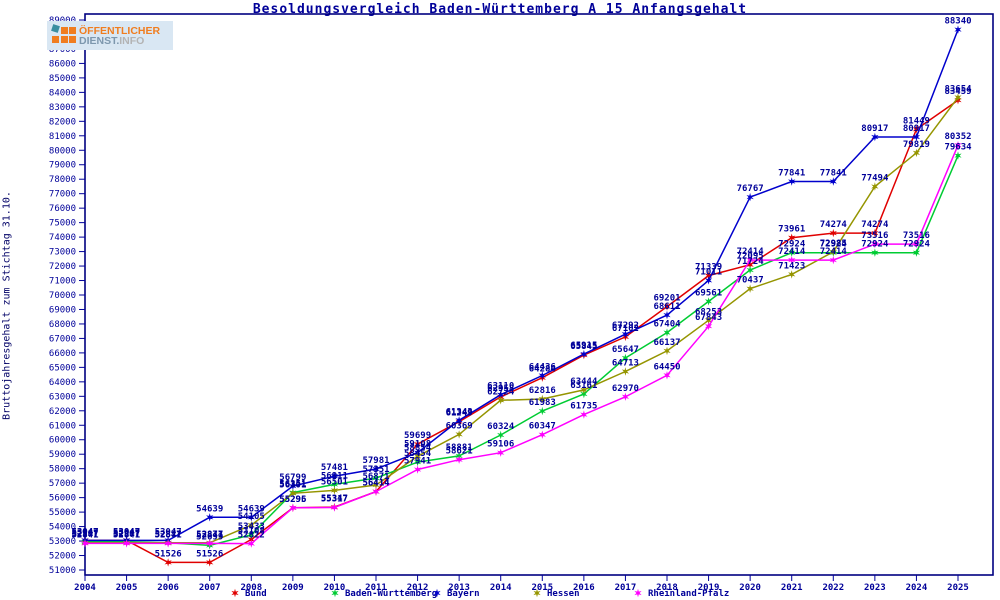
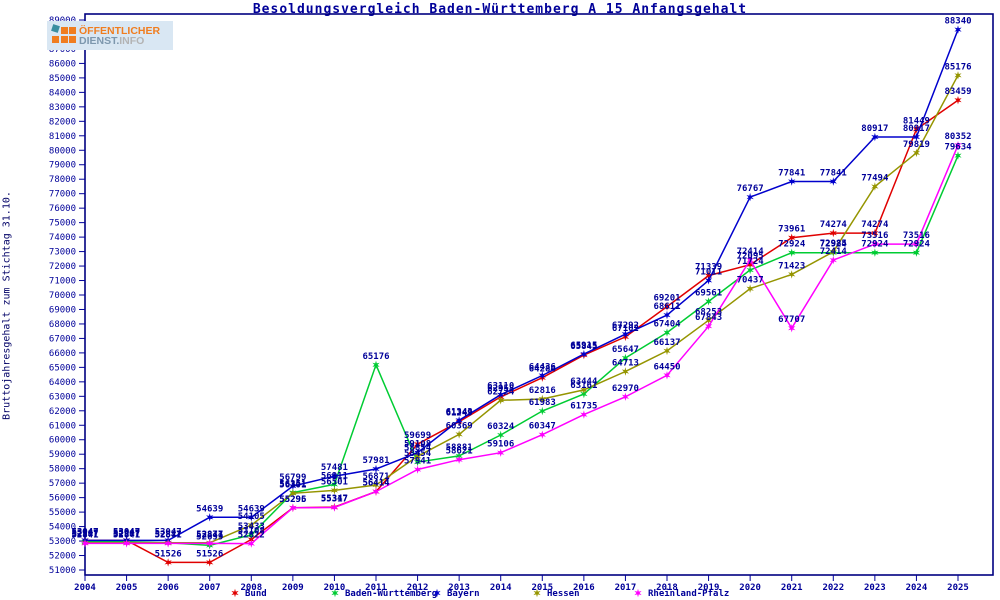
Baden-Württemberg/2011: 57351 -> 65176
Rheinland-Pfalz/2021: 72414 -> 67707
Hessen/2025: 83654 -> 85176
